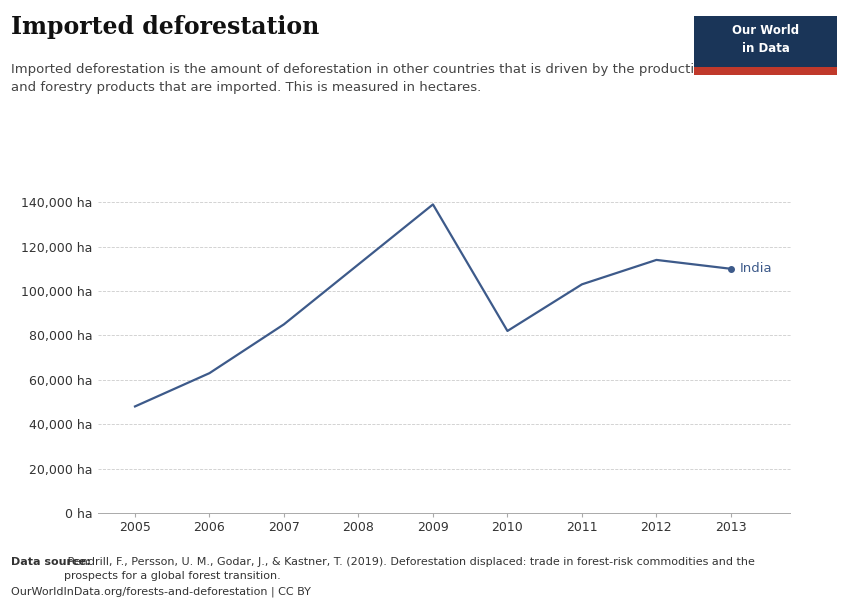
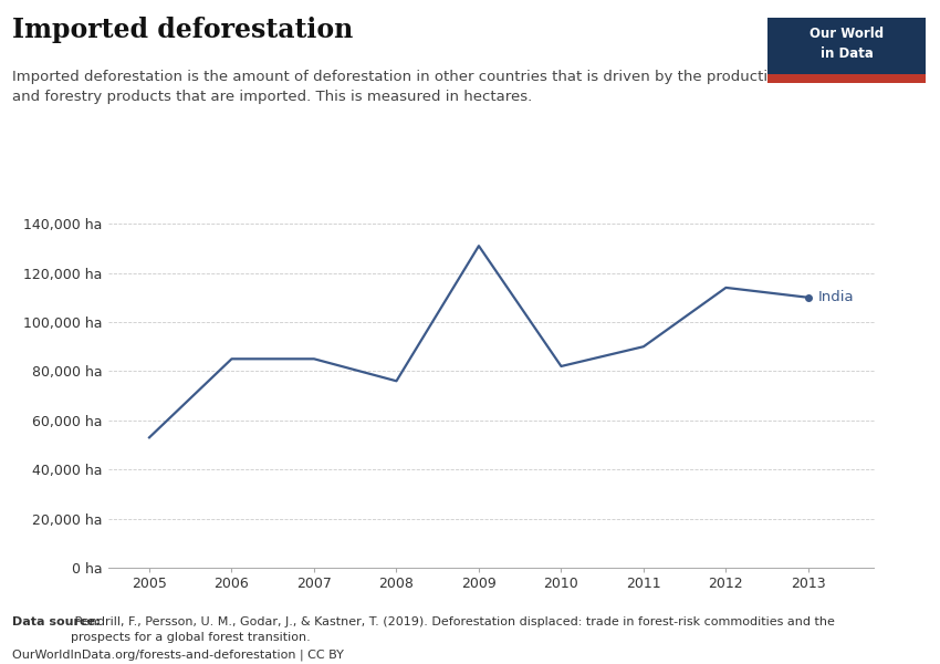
2005: 48,000 ha -> 53,000 ha
2006: 63,000 ha -> 85,000 ha
2008: 112,000 ha -> 76,000 ha
2009: 139,000 ha -> 131,000 ha
2011: 103,000 ha -> 90,000 ha
